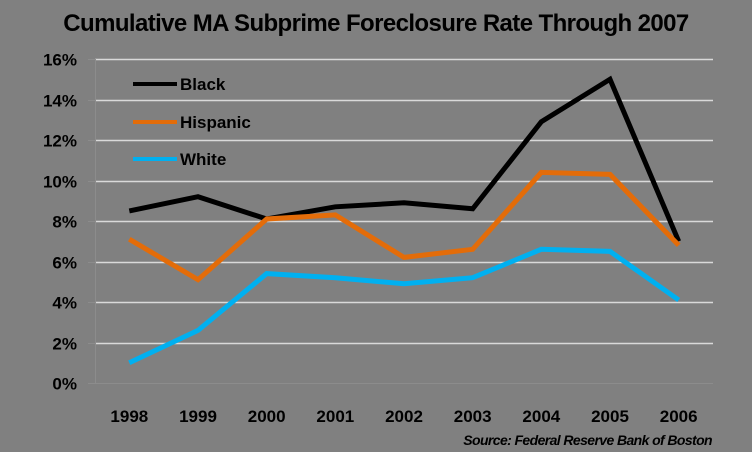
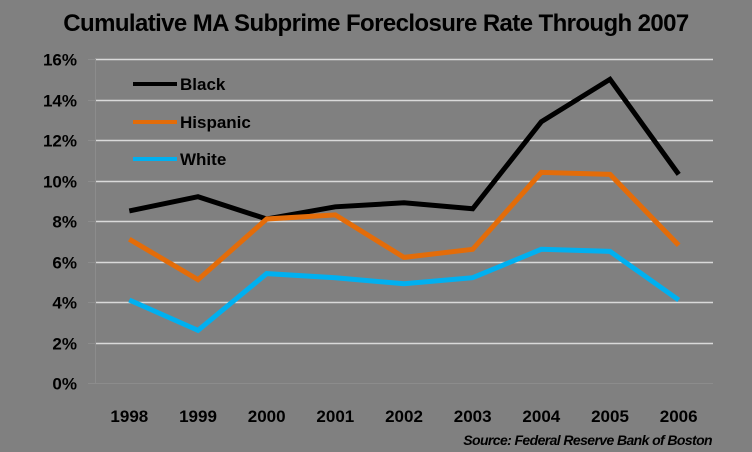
White/1998: 1.0% -> 4.1%
Black/2006: 7.0% -> 10.3%
